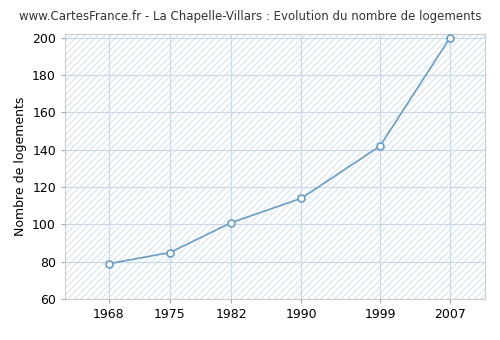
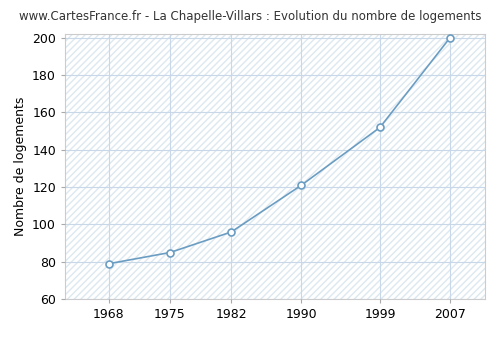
1982: 101 -> 96
1990: 114 -> 121
1999: 142 -> 152
